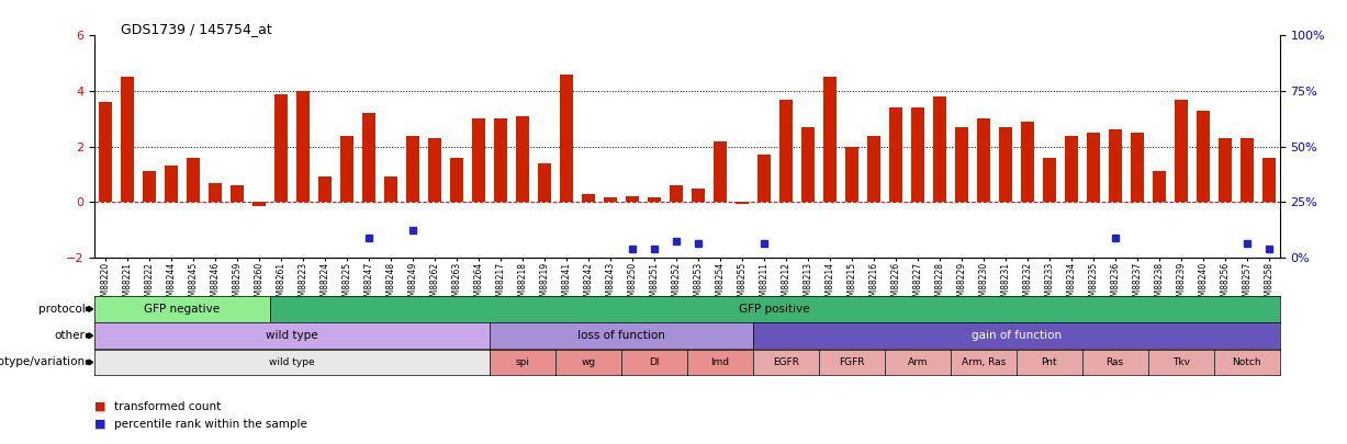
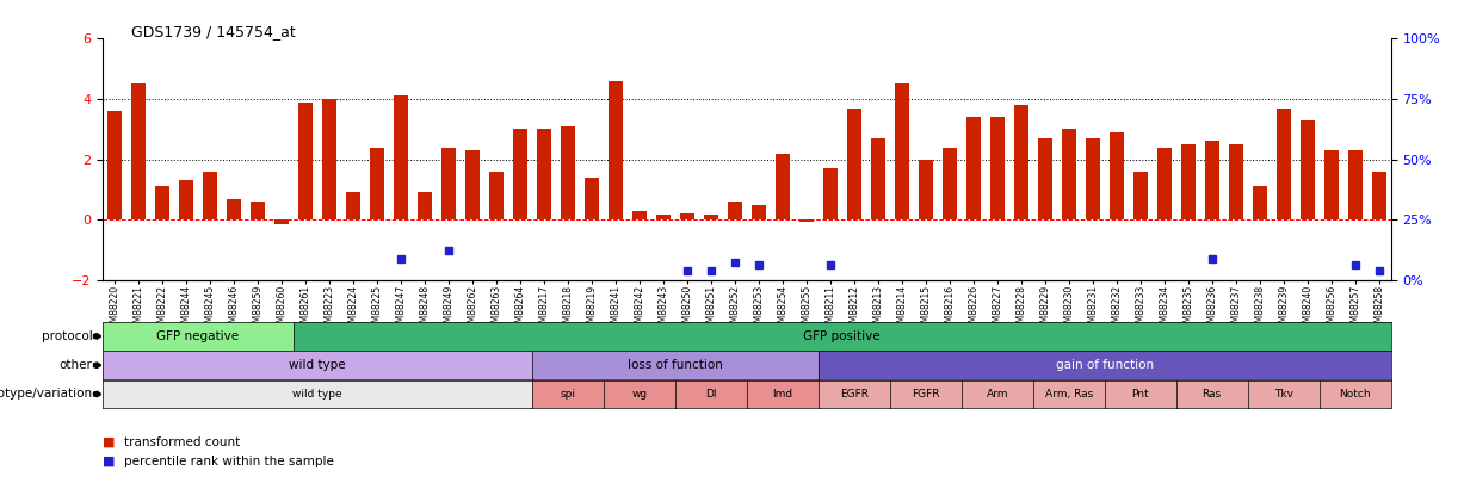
GSM88247: 3.20 -> 4.10
